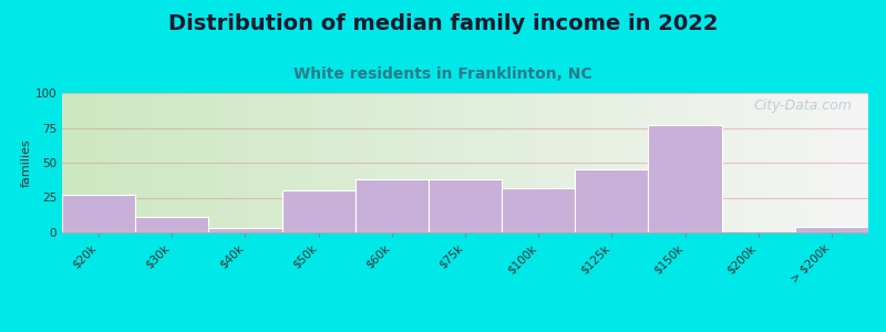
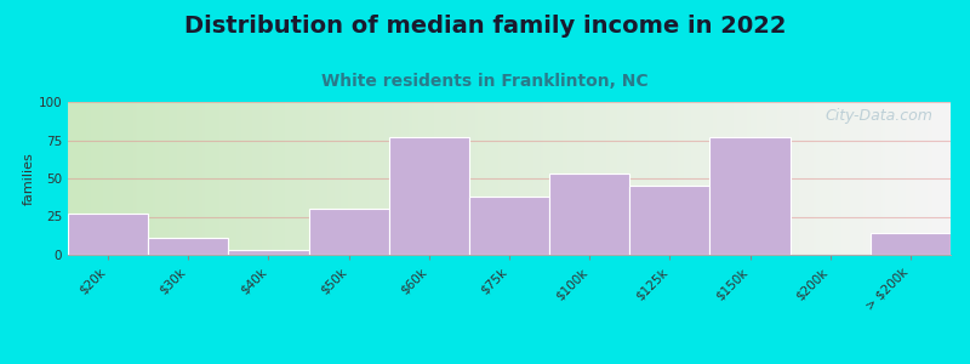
$60k: 38 -> 77
$100k: 32 -> 53
> $200k: 4 -> 14
